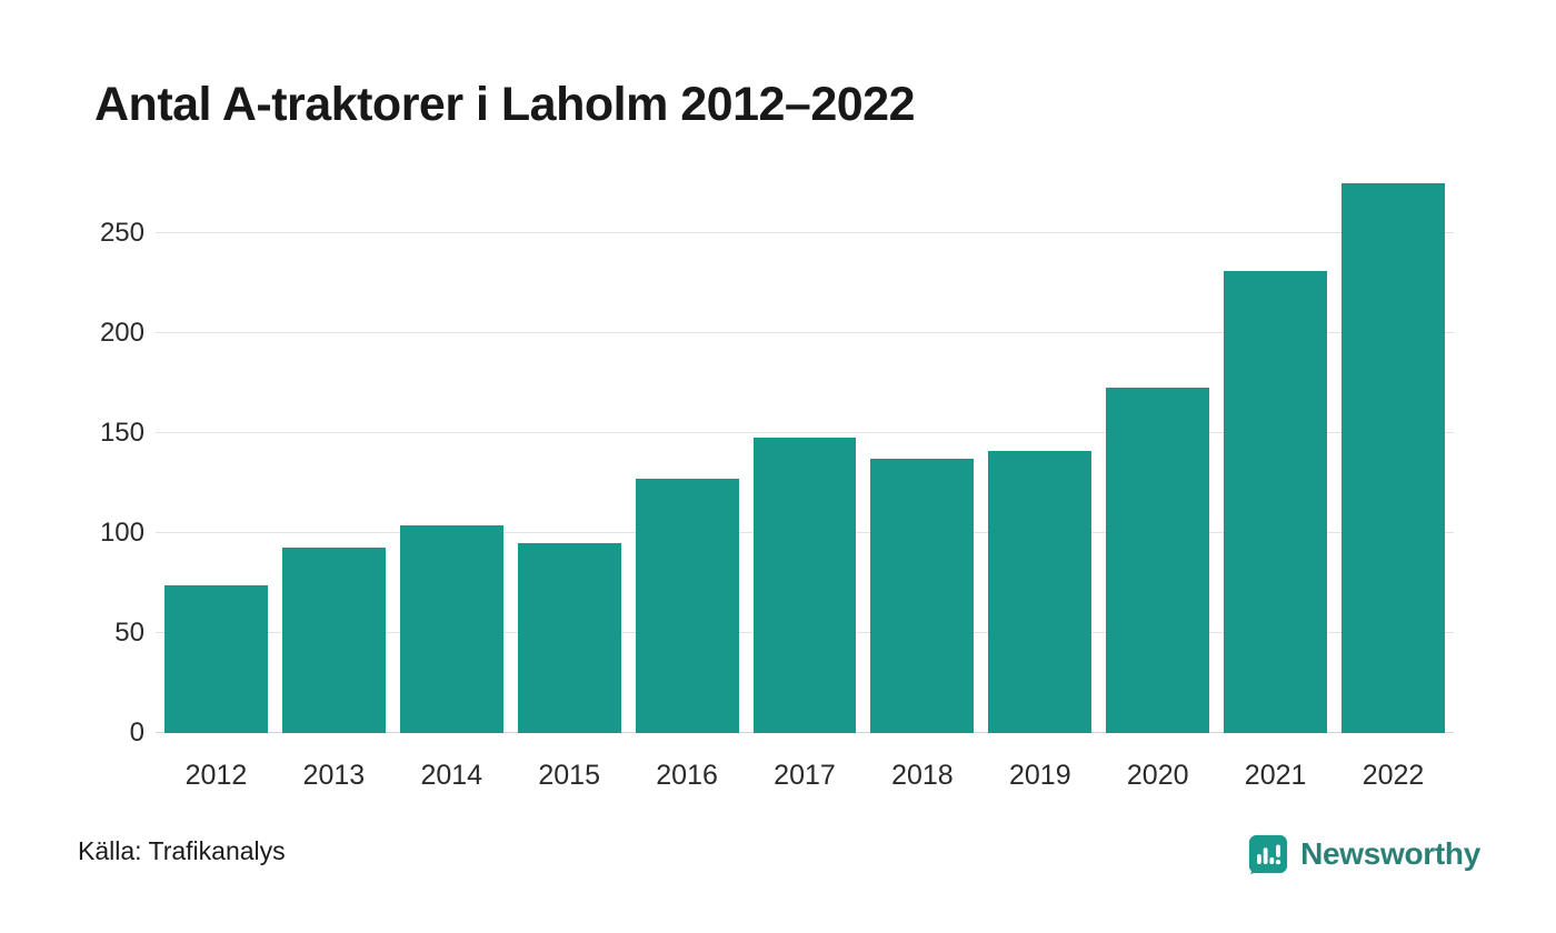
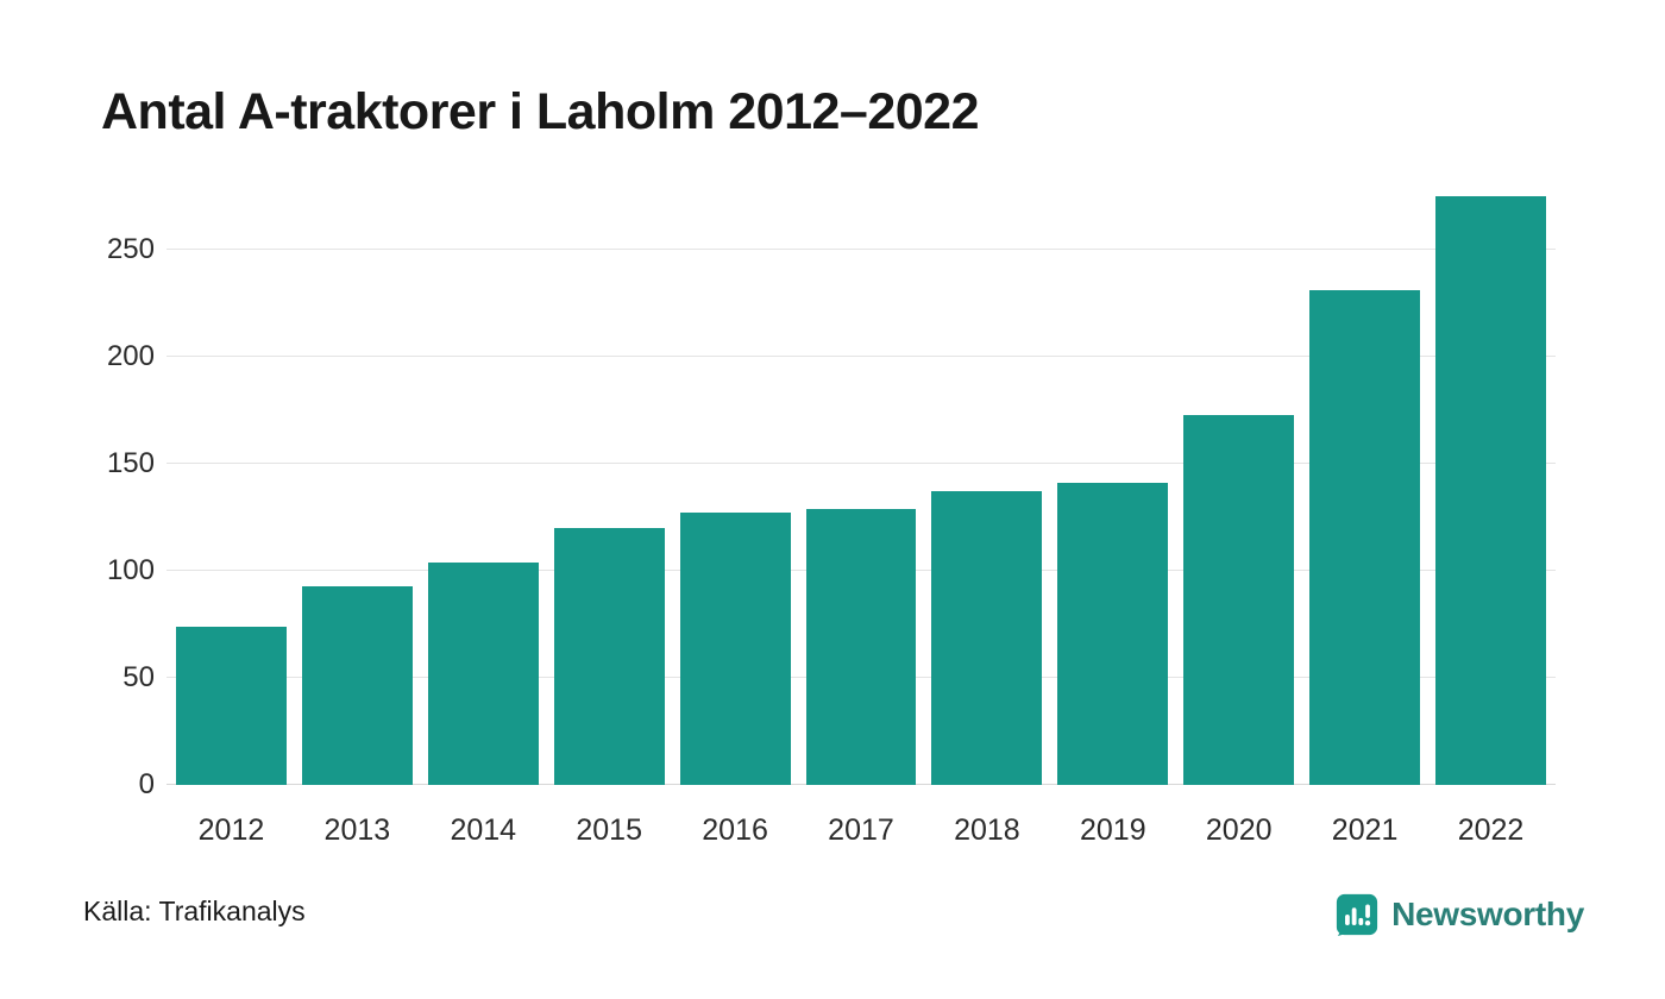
2015: 95 -> 120
2017: 148 -> 129
